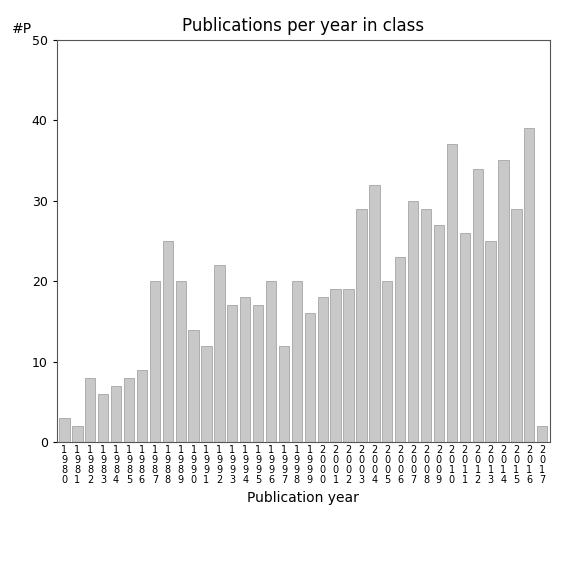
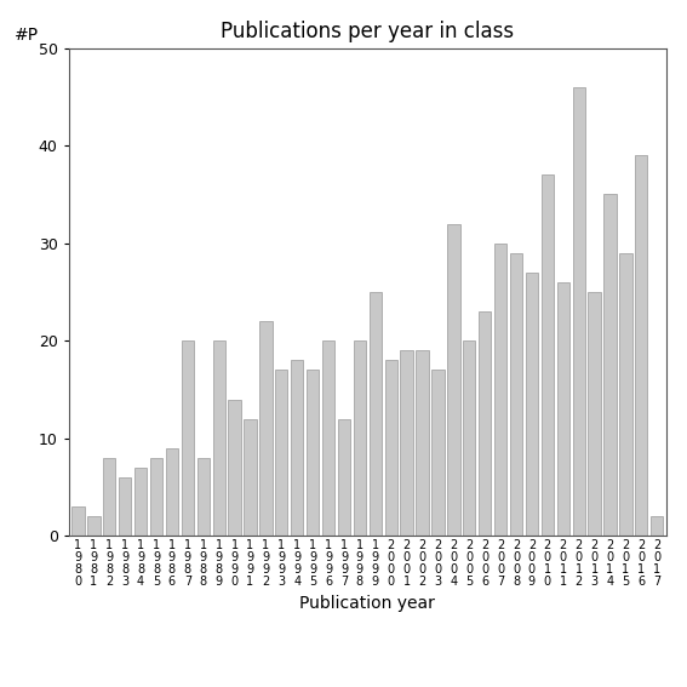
1 9 8 8: 25 -> 8
1 9 9 9: 16 -> 25
2 0 0 3: 29 -> 17
2 0 1 2: 34 -> 46
